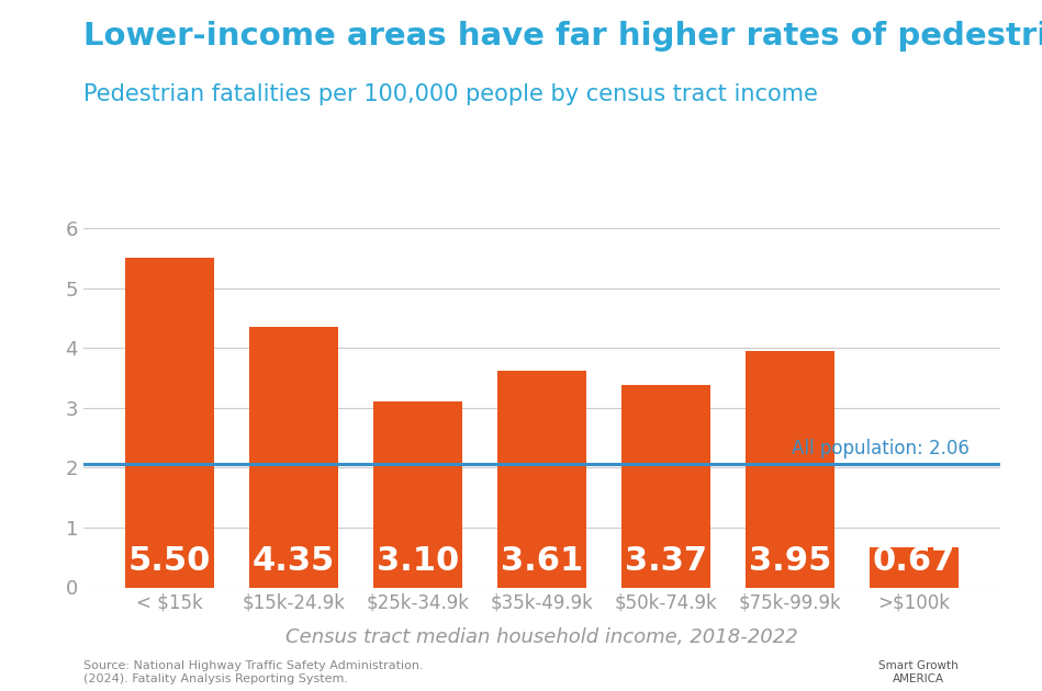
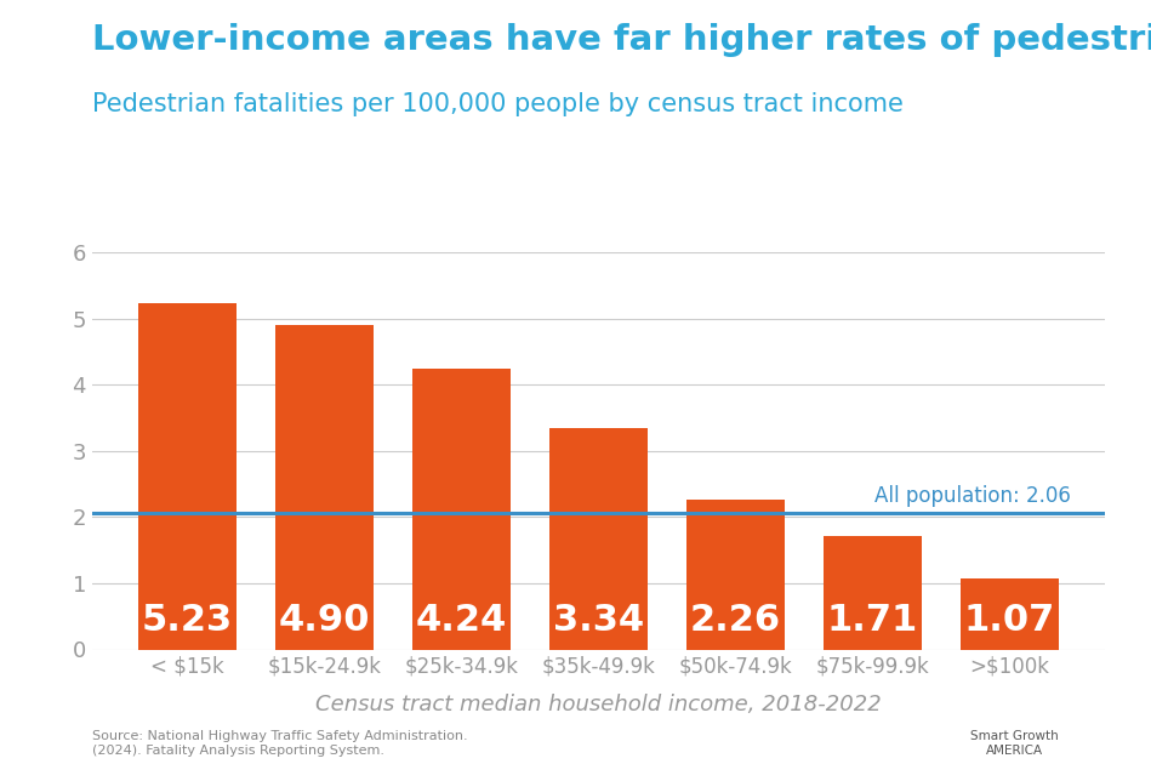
< $15k: 5.50 -> 5.23
$15k-24.9k: 4.35 -> 4.90
$25k-34.9k: 3.10 -> 4.24
$35k-49.9k: 3.61 -> 3.34
$50k-74.9k: 3.37 -> 2.26
$75k-99.9k: 3.95 -> 1.71
>$100k: 0.67 -> 1.07
